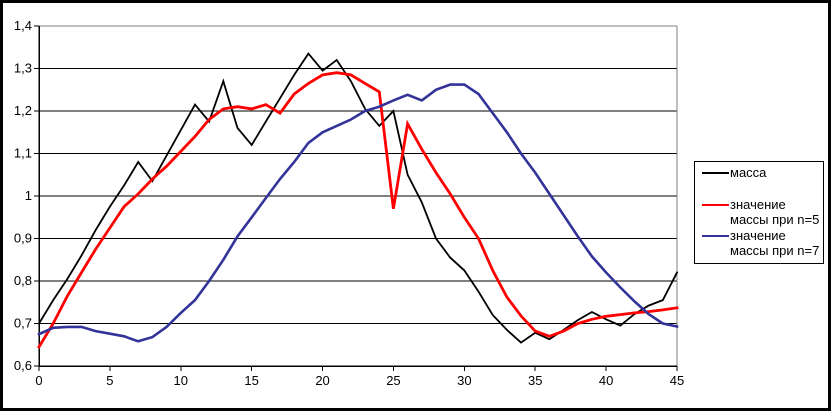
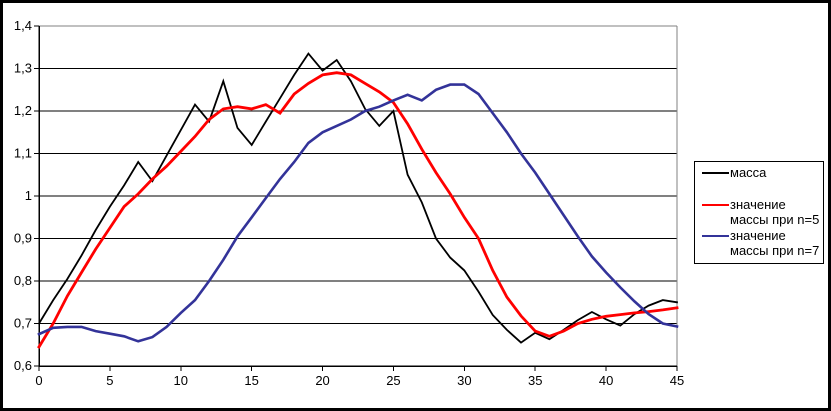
значение массы при n=5/25: 0,97 -> 1,22
масса/45: 0,82 -> 0,75
